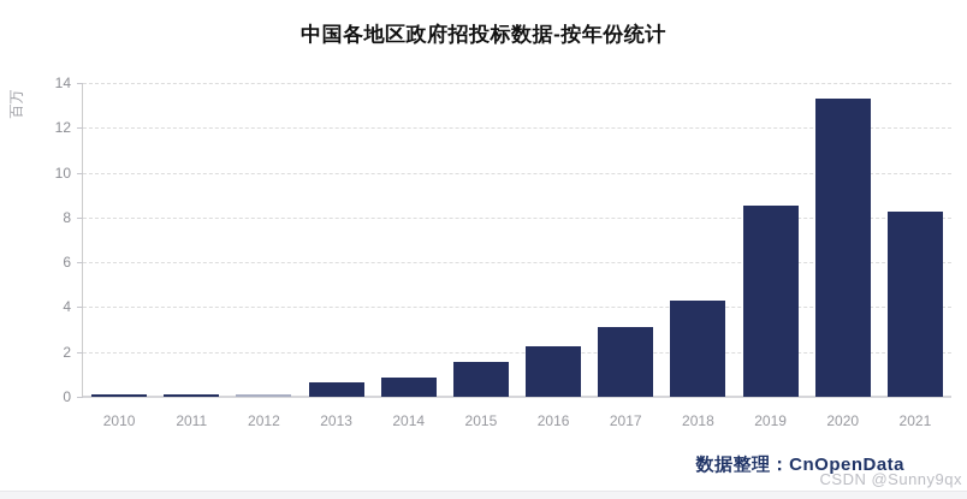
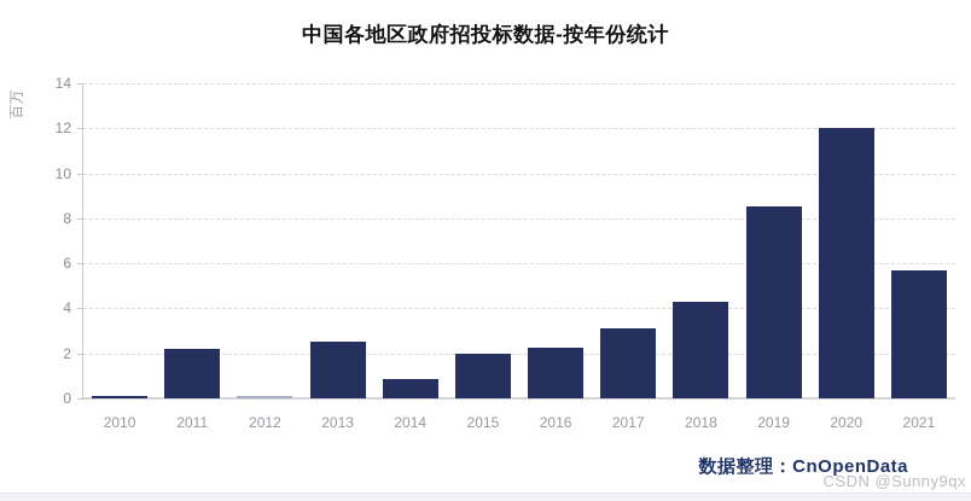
2011: 0.1 -> 2.2
2013: 0.7 -> 2.5
2015: 1.6 -> 2.0
2020: 13.3 -> 12.0
2021: 8.2 -> 5.7
